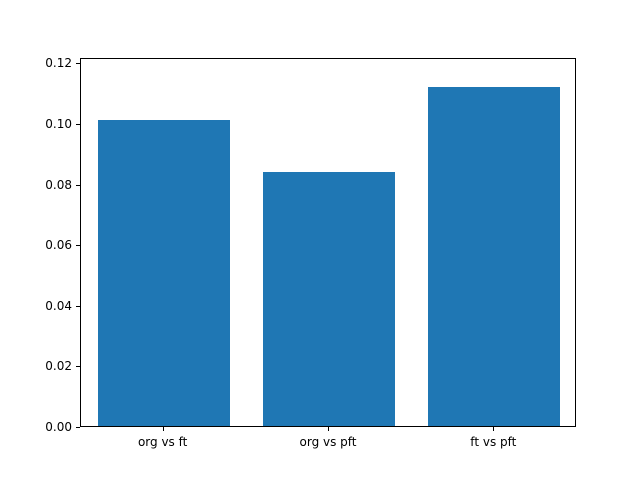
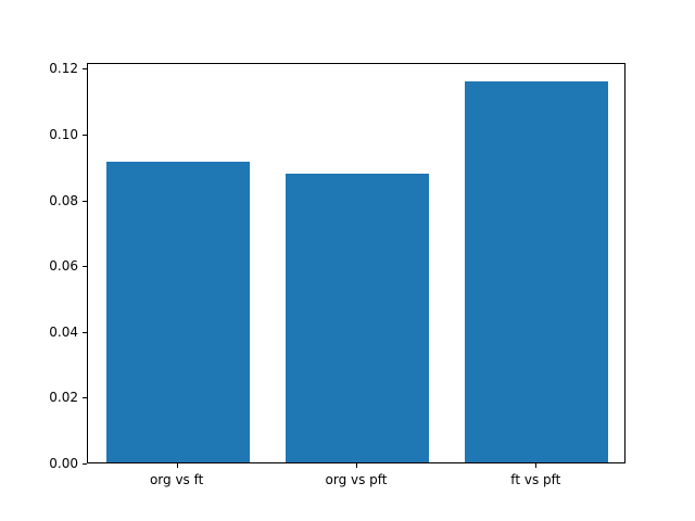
org vs ft: 0.101 -> 0.091
org vs pft: 0.084 -> 0.088
ft vs pft: 0.112 -> 0.116
